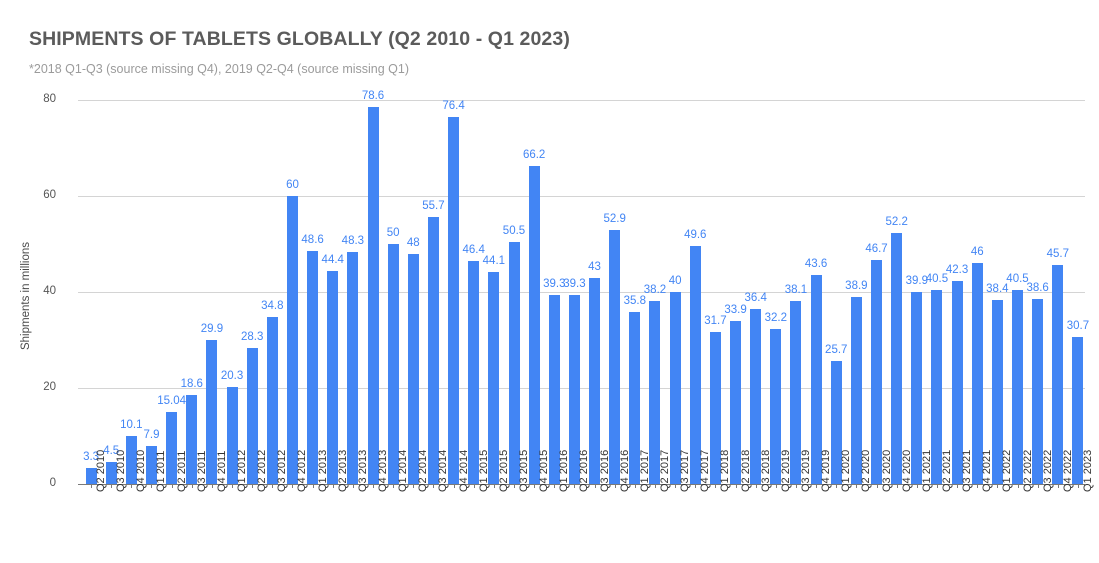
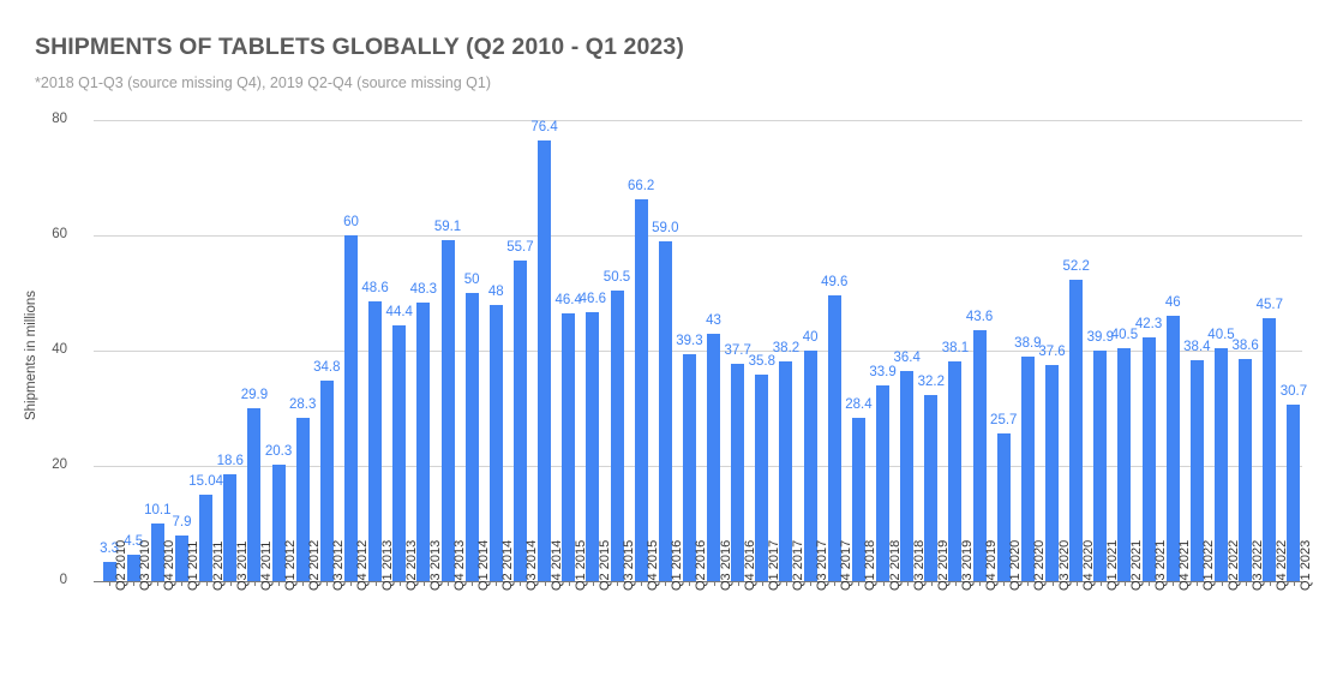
Q4 2013: 78.6 -> 59.1
Q2 2015: 44.1 -> 46.6
Q1 2016: 39.3 -> 59.0
Q4 2016: 52.9 -> 37.7
Q1 2018: 31.7 -> 28.4
Q3 2020: 46.7 -> 37.6
